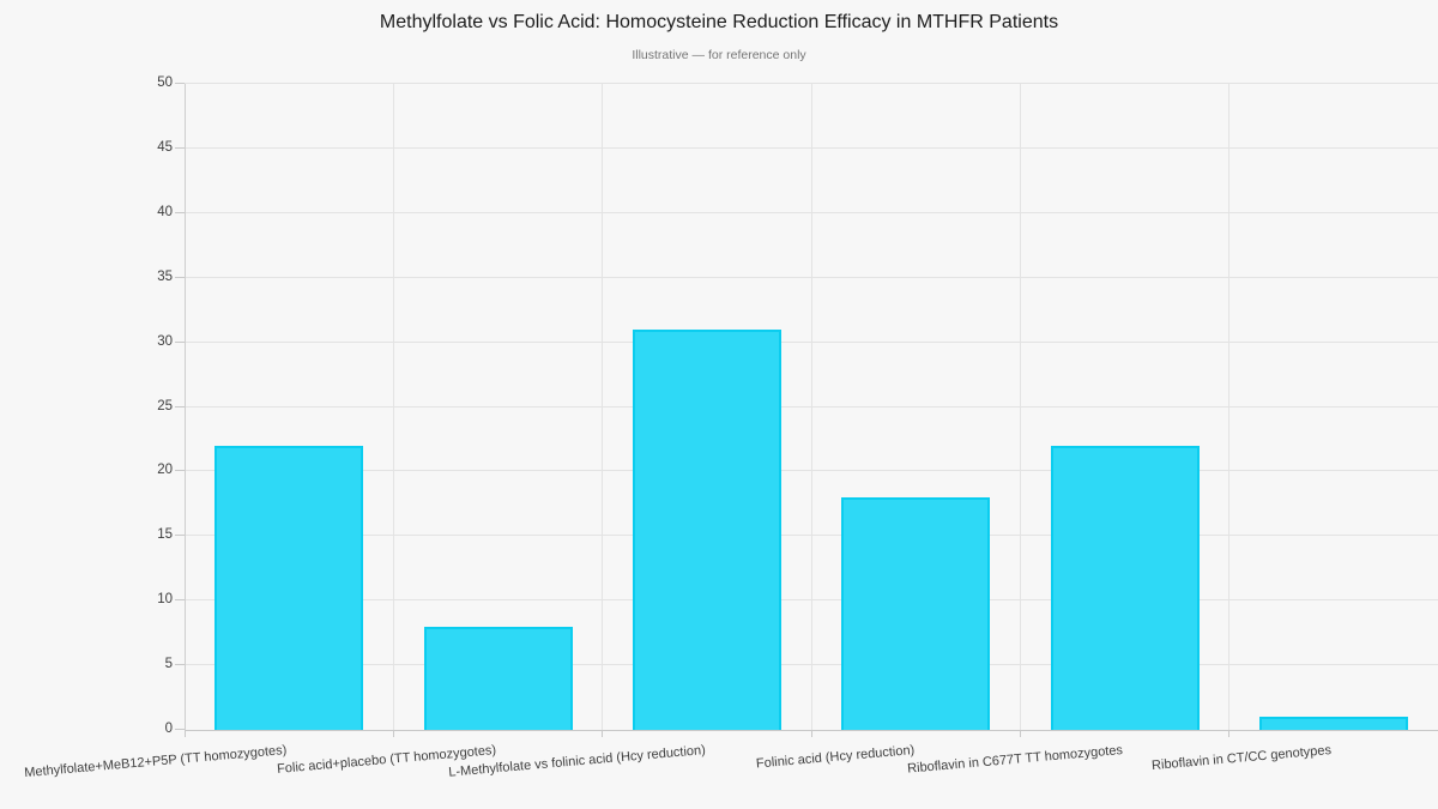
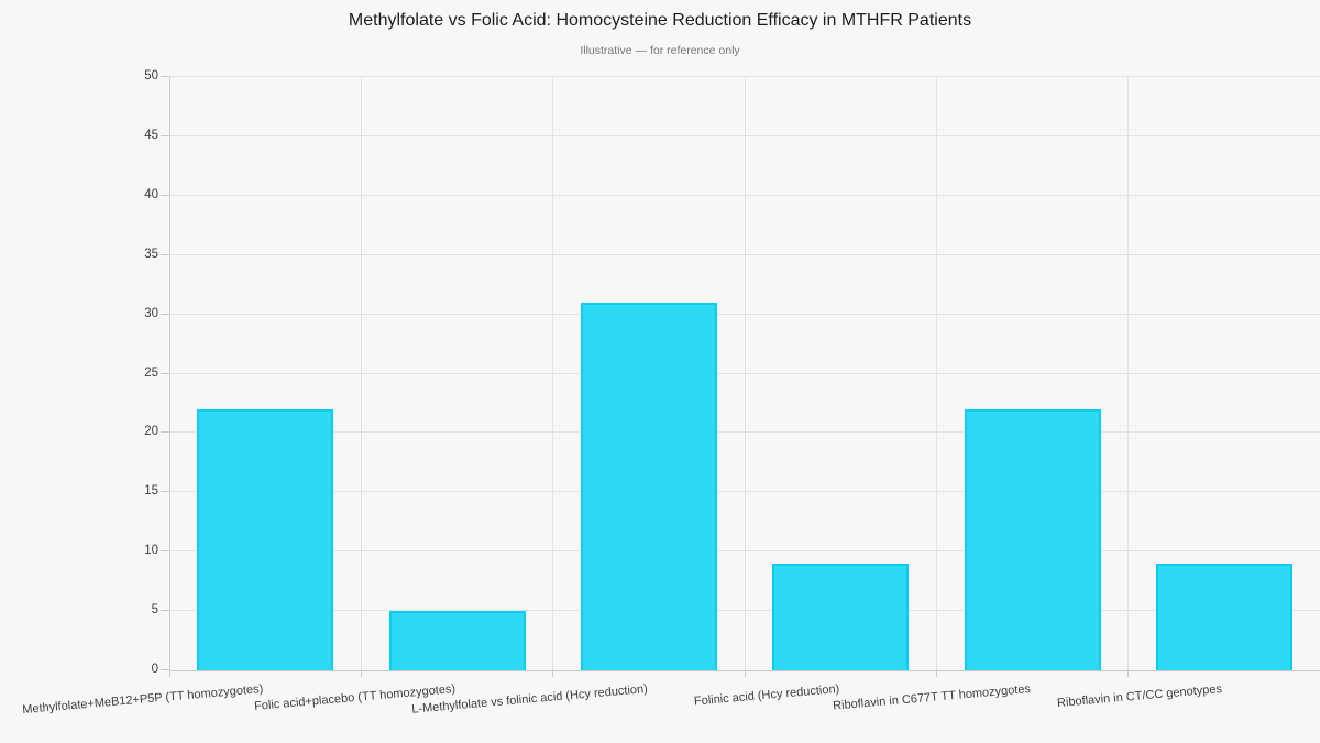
Folic acid+placebo (TT homozygotes): 8 -> 5
Folinic acid (Hcy reduction): 18 -> 9
Riboflavin in CT/CC genotypes: 1 -> 9
